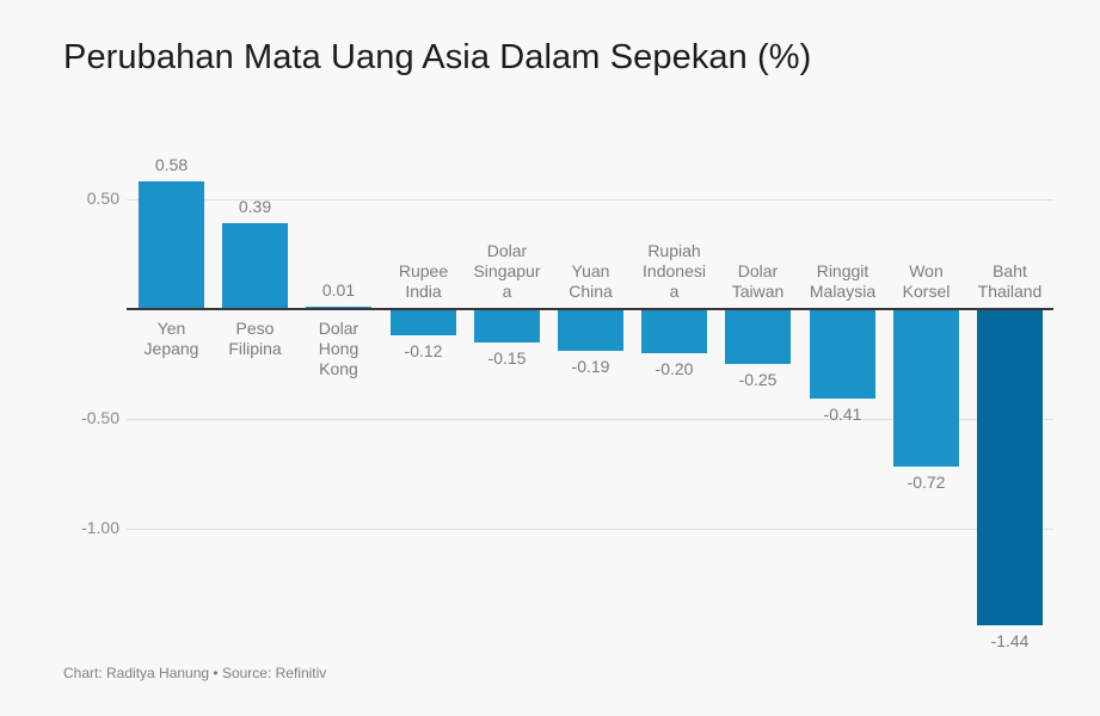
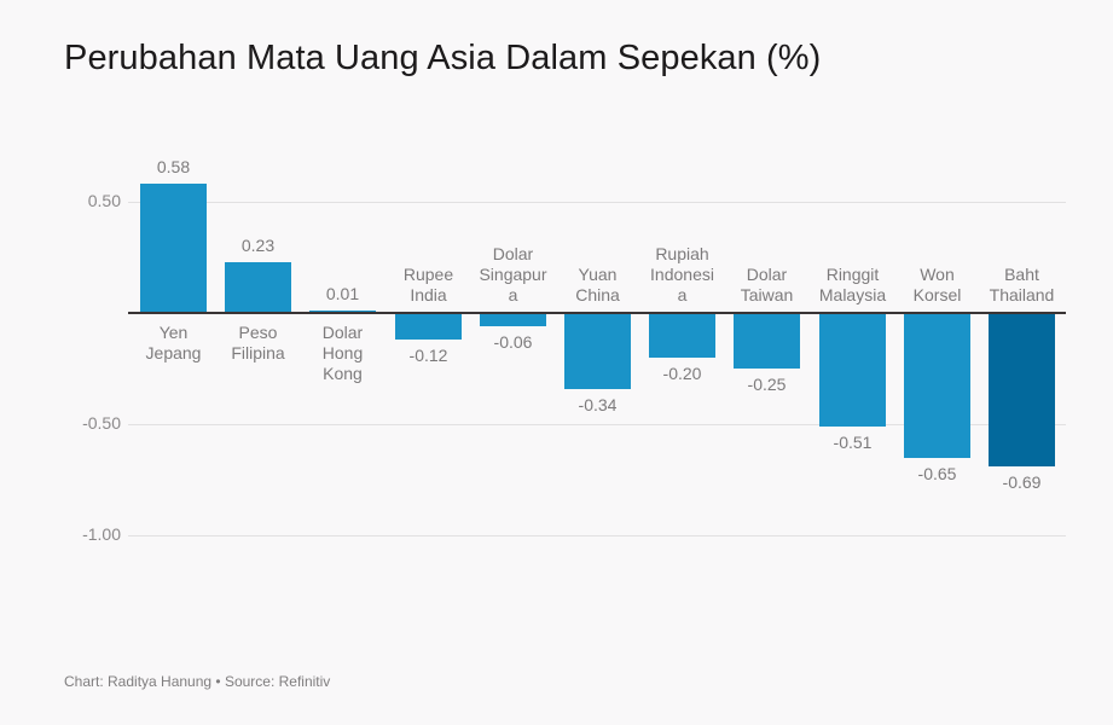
Peso Filipina: 0.39 -> 0.23
Dolar Singapura: -0.15 -> -0.06
Yuan China: -0.19 -> -0.34
Ringgit Malaysia: -0.41 -> -0.51
Won Korsel: -0.72 -> -0.65
Baht Thailand: -1.44 -> -0.69
